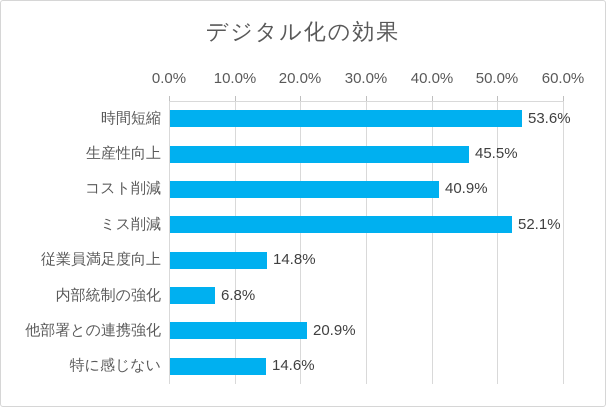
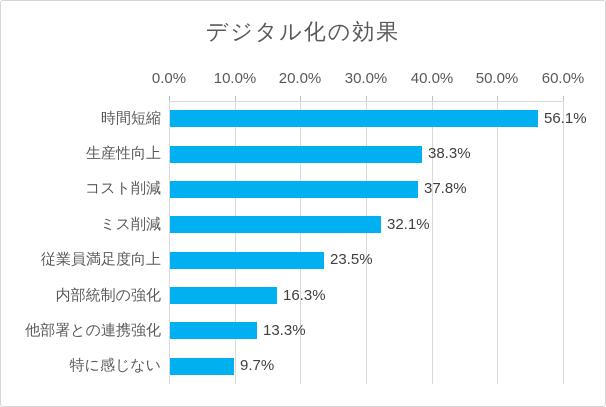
時間短縮: 53.6% -> 56.1%
生産性向上: 45.5% -> 38.3%
コスト削減: 40.9% -> 37.8%
ミス削減: 52.1% -> 32.1%
従業員満足度向上: 14.8% -> 23.5%
内部統制の強化: 6.8% -> 16.3%
他部署との連携強化: 20.9% -> 13.3%
特に感じない: 14.6% -> 9.7%
